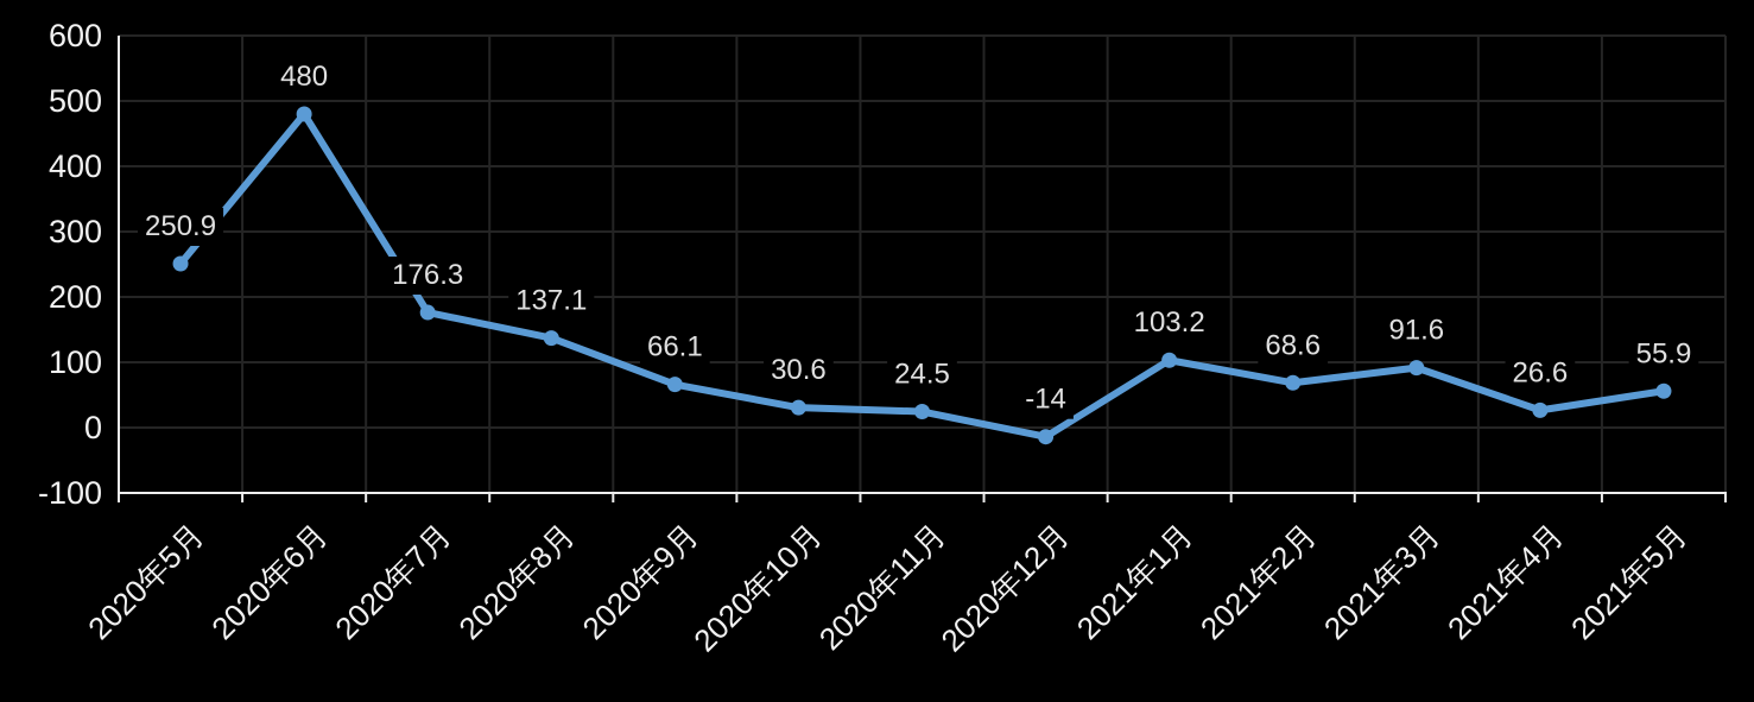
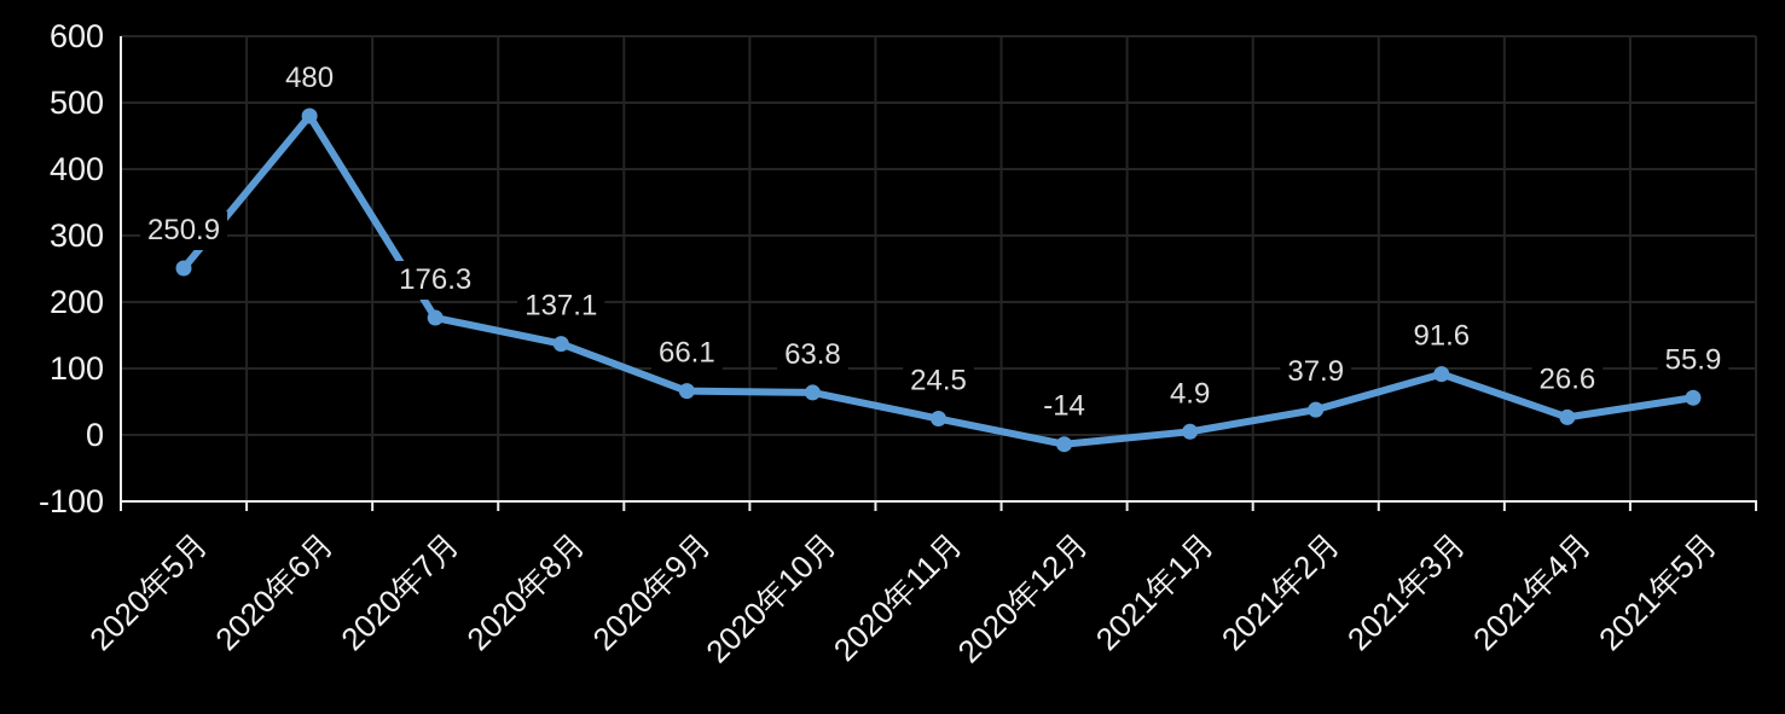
2020年10月: 30.6 -> 63.8
2021年1月: 103.2 -> 4.9
2021年2月: 68.6 -> 37.9
